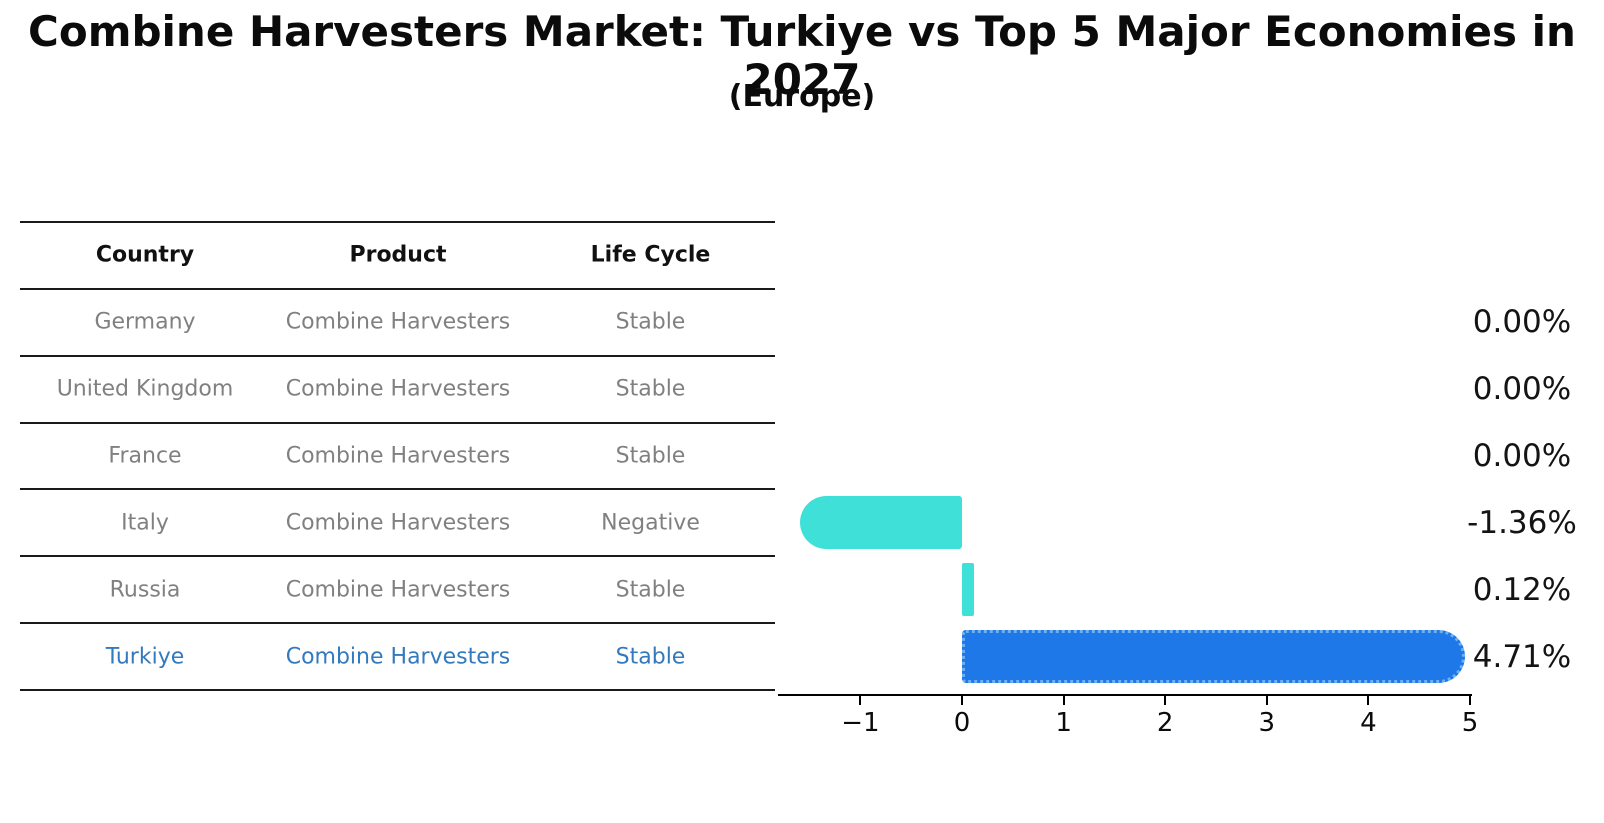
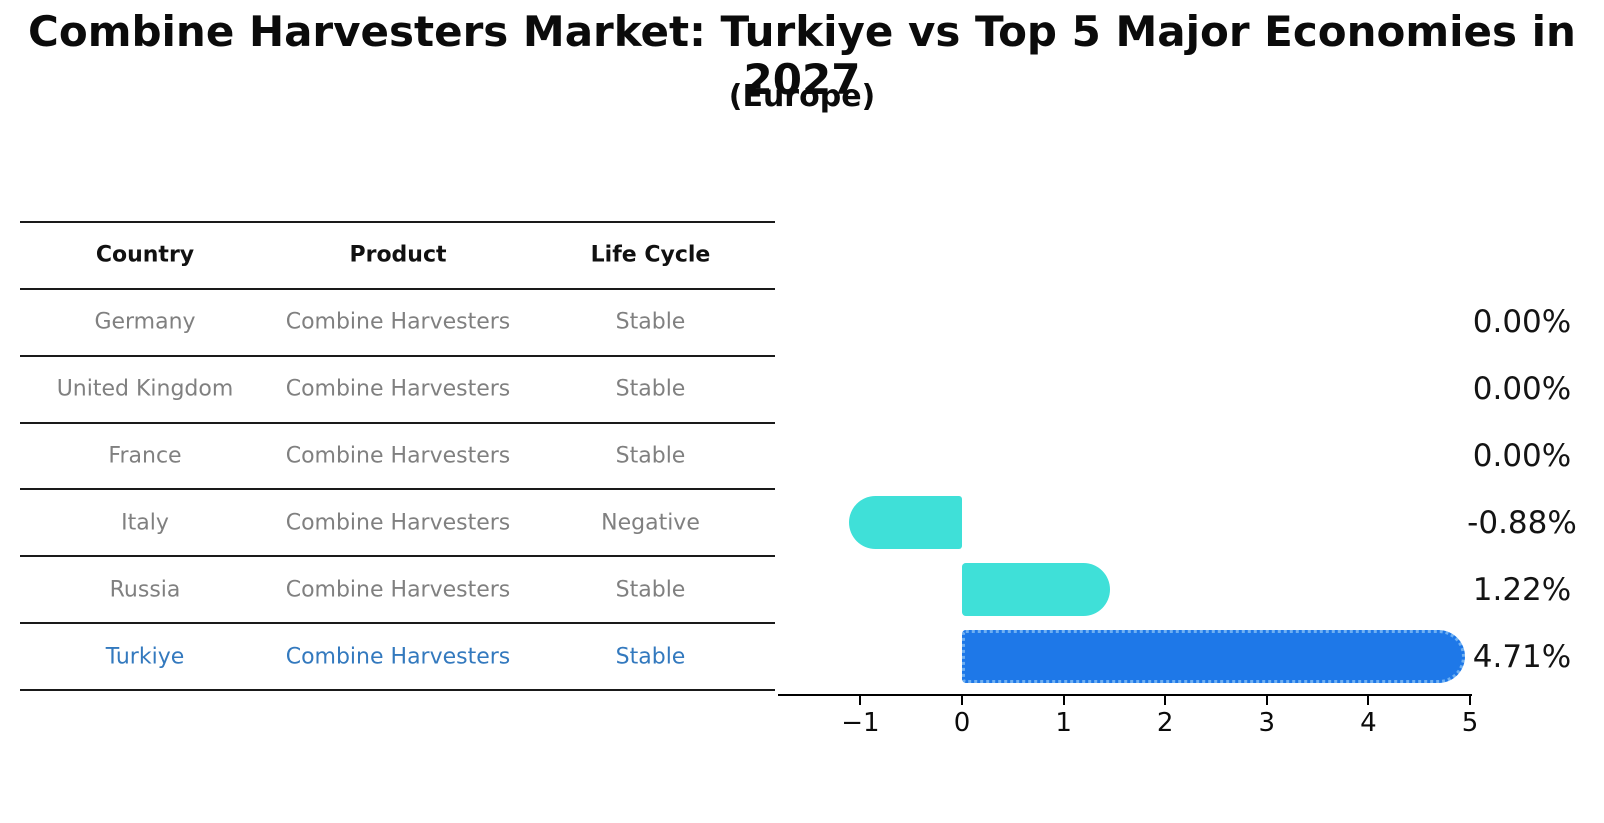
Italy: -1.36% -> -0.88%
Russia: 0.12% -> 1.22%
